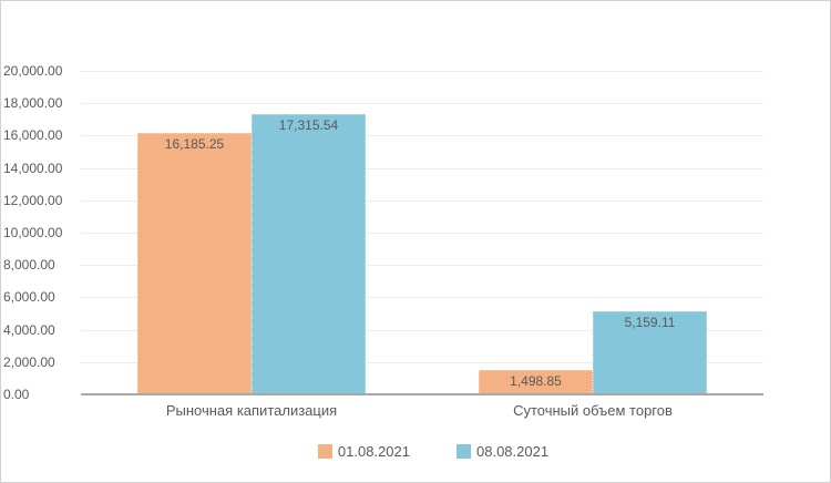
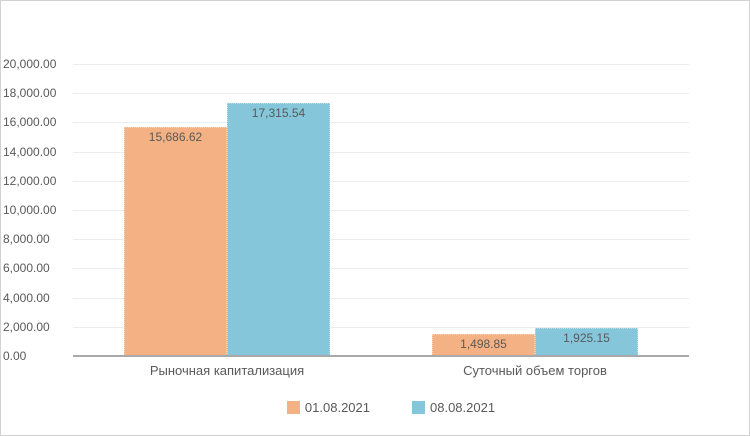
01.08.2021/Рыночная капитализация: 16,185.25 -> 15,686.62
08.08.2021/Суточный объем торгов: 5,159.11 -> 1,925.15
